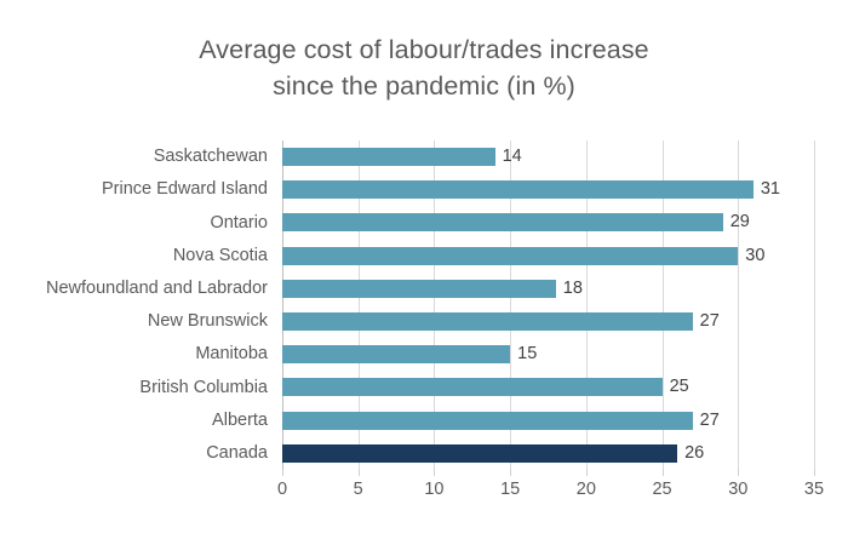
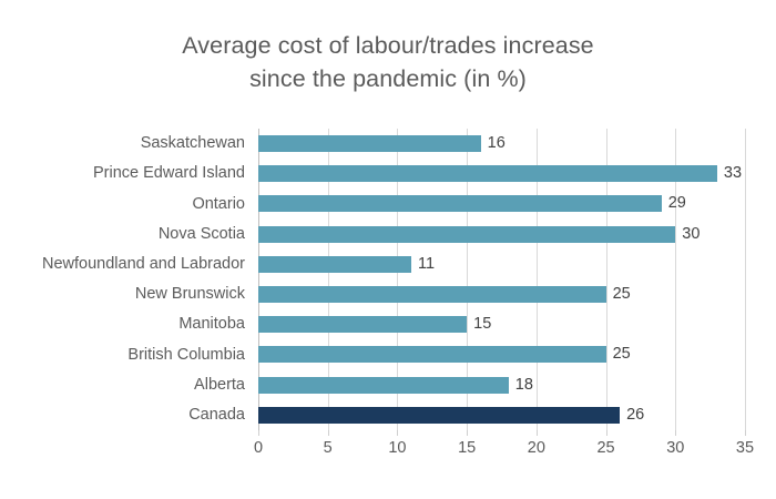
Saskatchewan: 14 -> 16
Prince Edward Island: 31 -> 33
Newfoundland and Labrador: 18 -> 11
New Brunswick: 27 -> 25
Alberta: 27 -> 18
